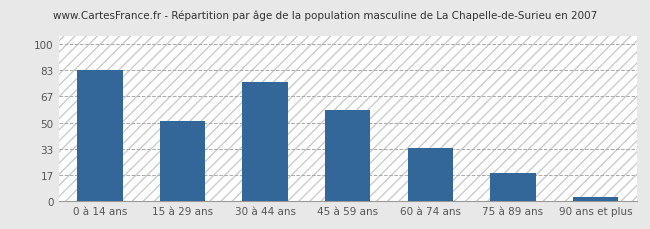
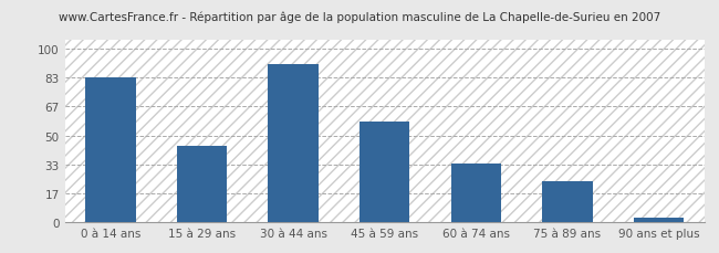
15 à 29 ans: 51 -> 44
30 à 44 ans: 76 -> 91
75 à 89 ans: 18 -> 24
